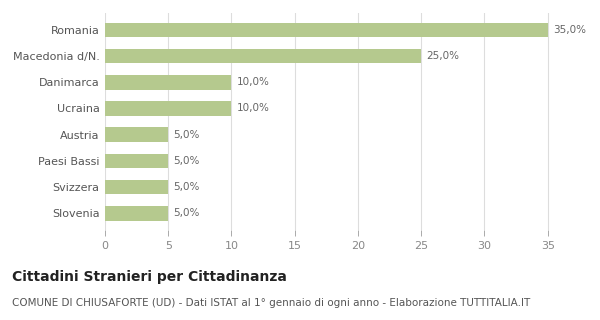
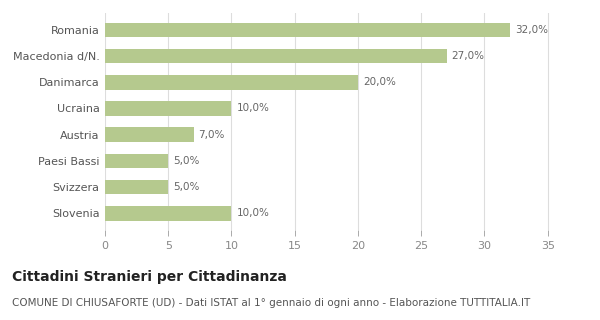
Romania: 35,0% -> 32,0%
Macedonia d/N.: 25,0% -> 27,0%
Danimarca: 10,0% -> 20,0%
Austria: 5,0% -> 7,0%
Slovenia: 5,0% -> 10,0%
